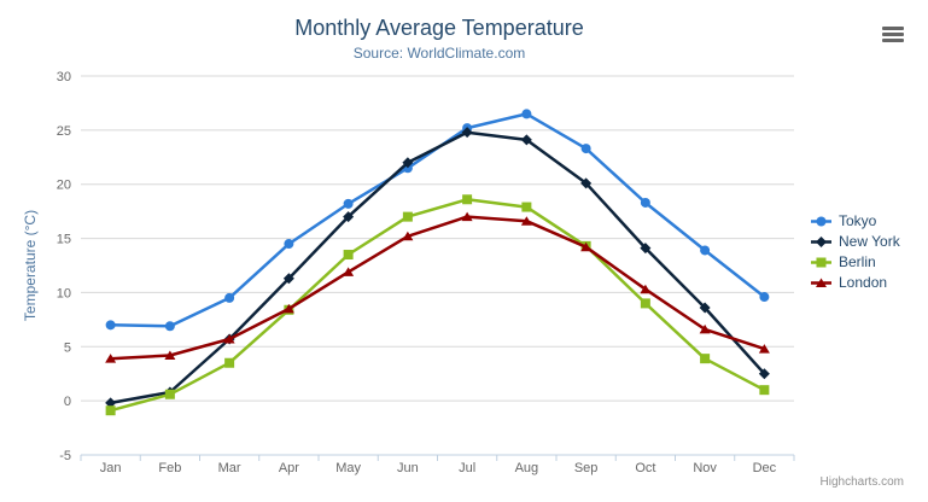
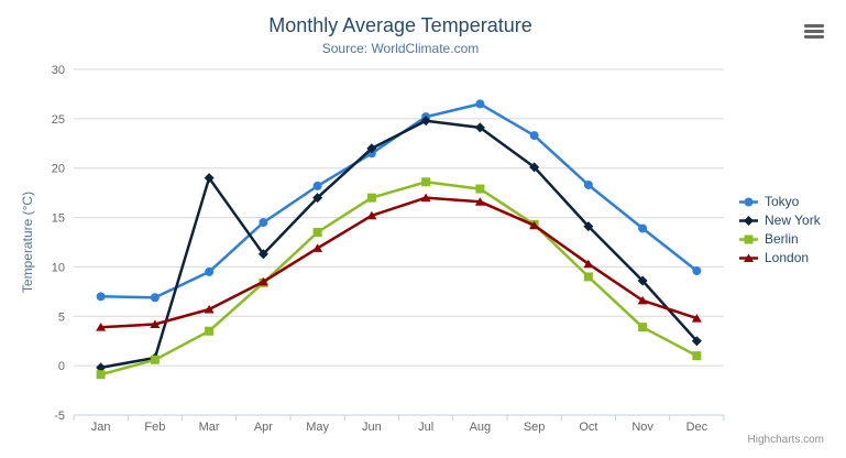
New York/Mar: 6 -> 19
